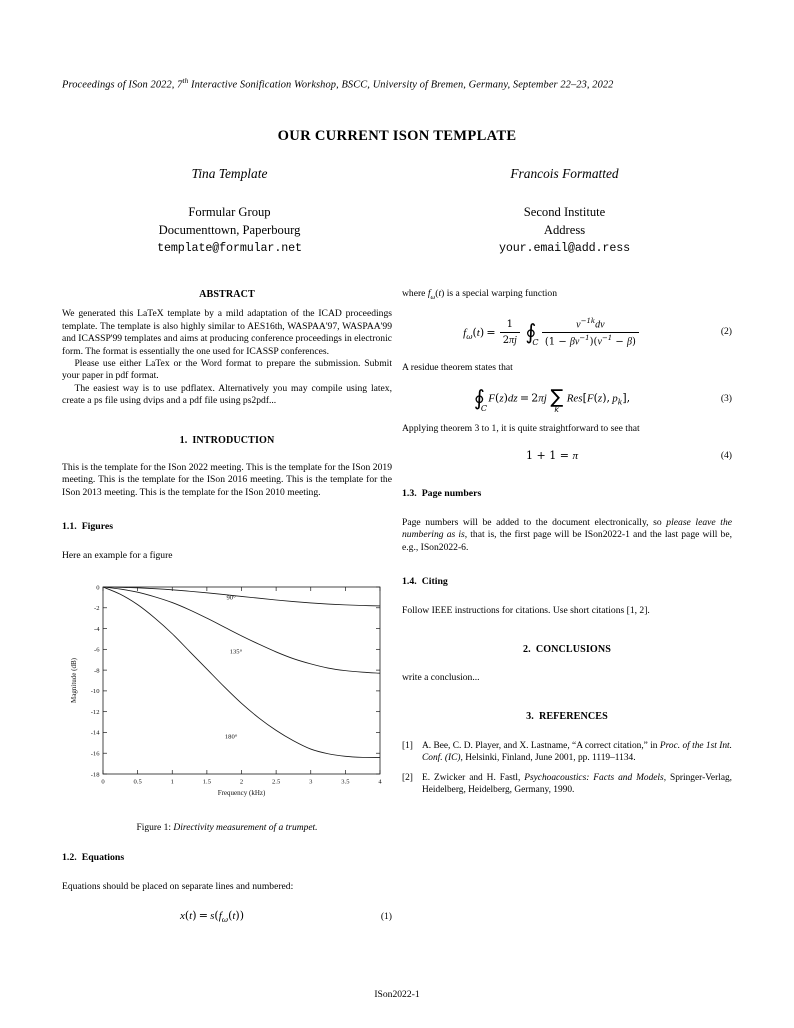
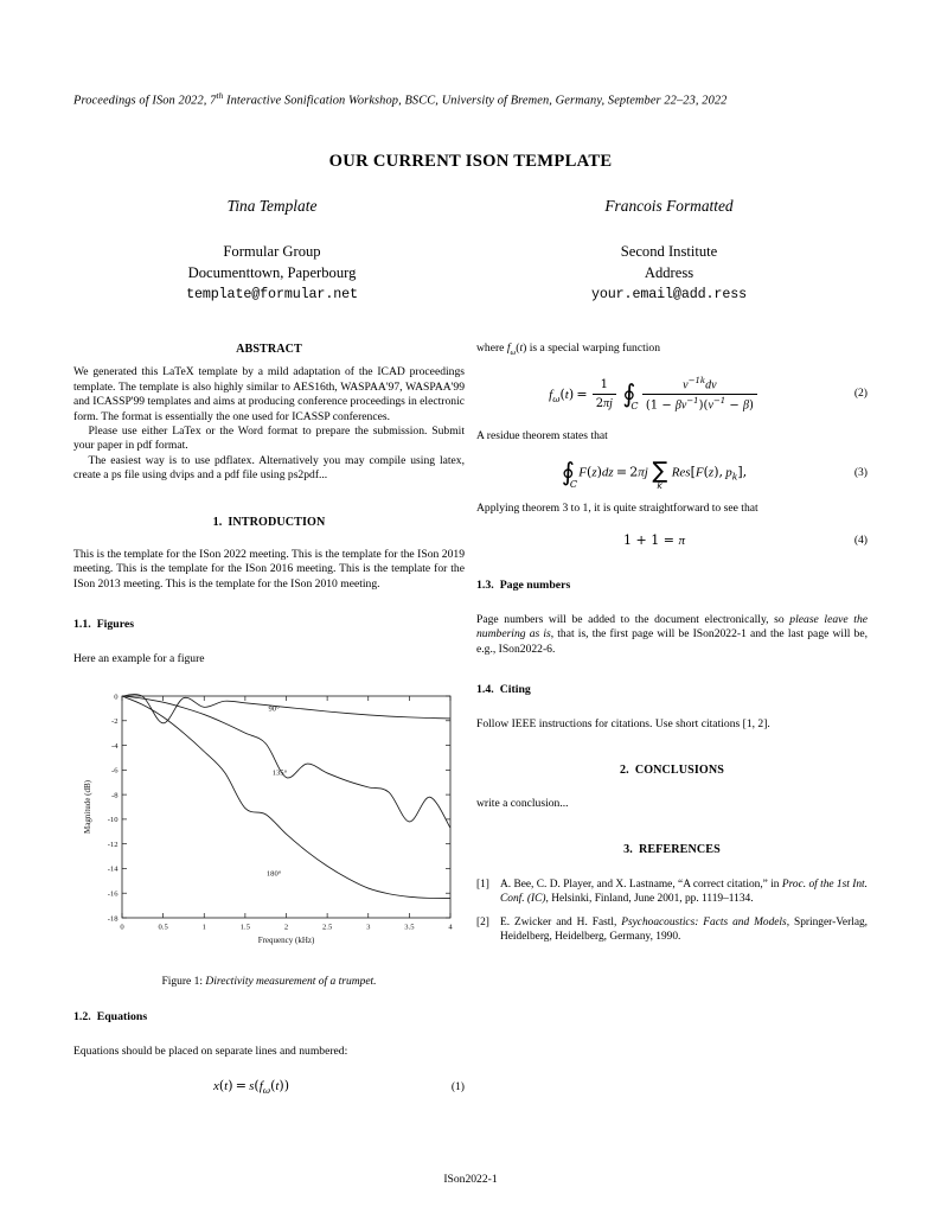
90°/0.5: -0.1 -> -2.2
90°/1: -0.3 -> -0.9
180°/1.5: -7.9 -> -9.1
135°/2: -4.7 -> -6.6
135°/3.5: -8.1 -> -10.2
135°/4: -8.3 -> -10.7
